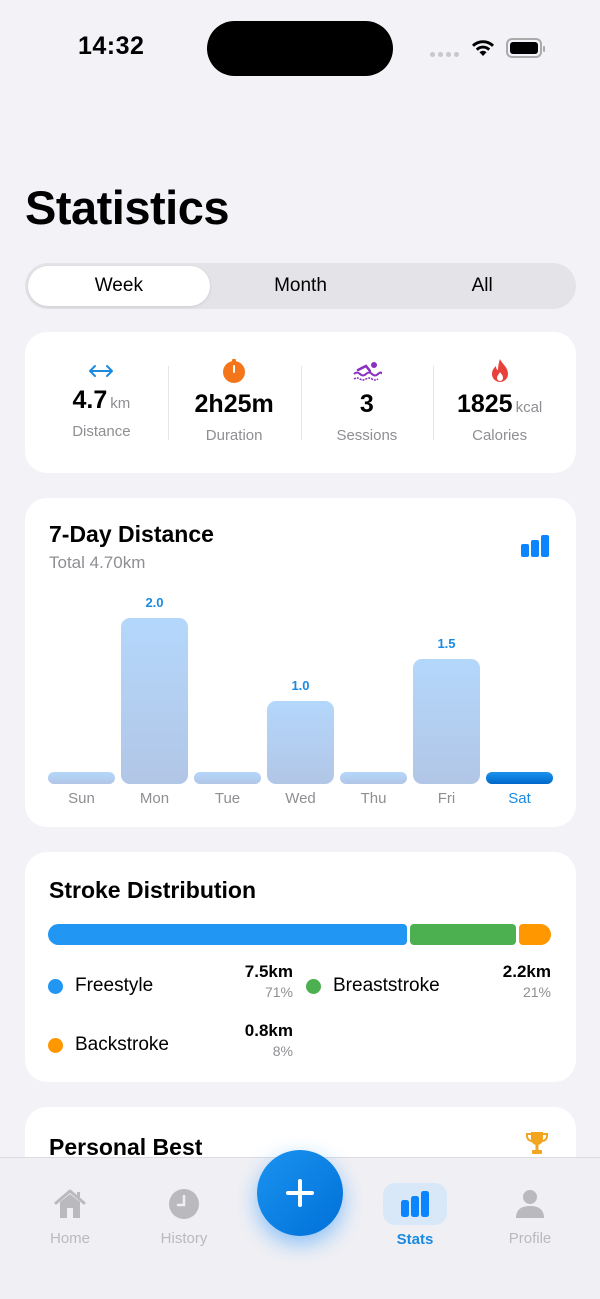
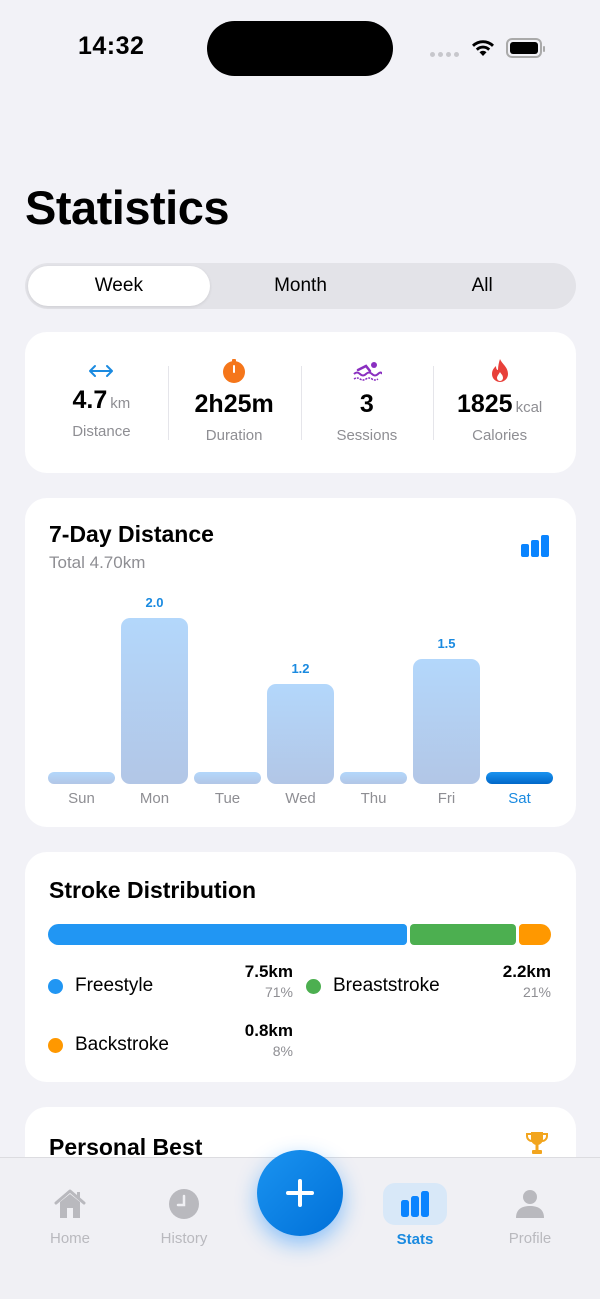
Wed: 1.0 -> 1.2
